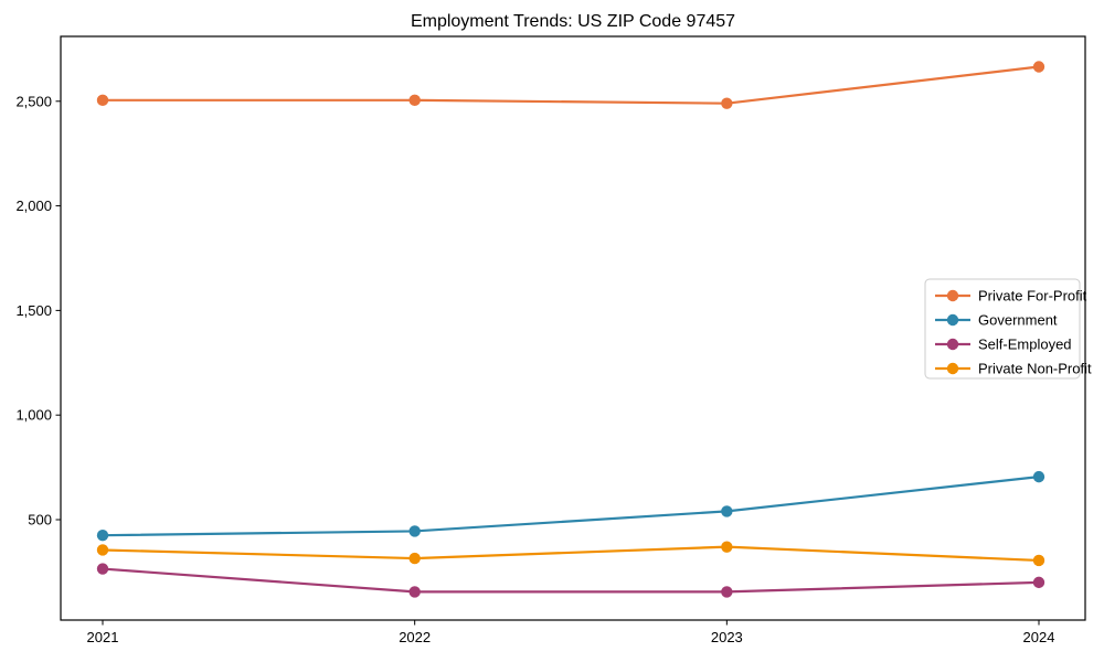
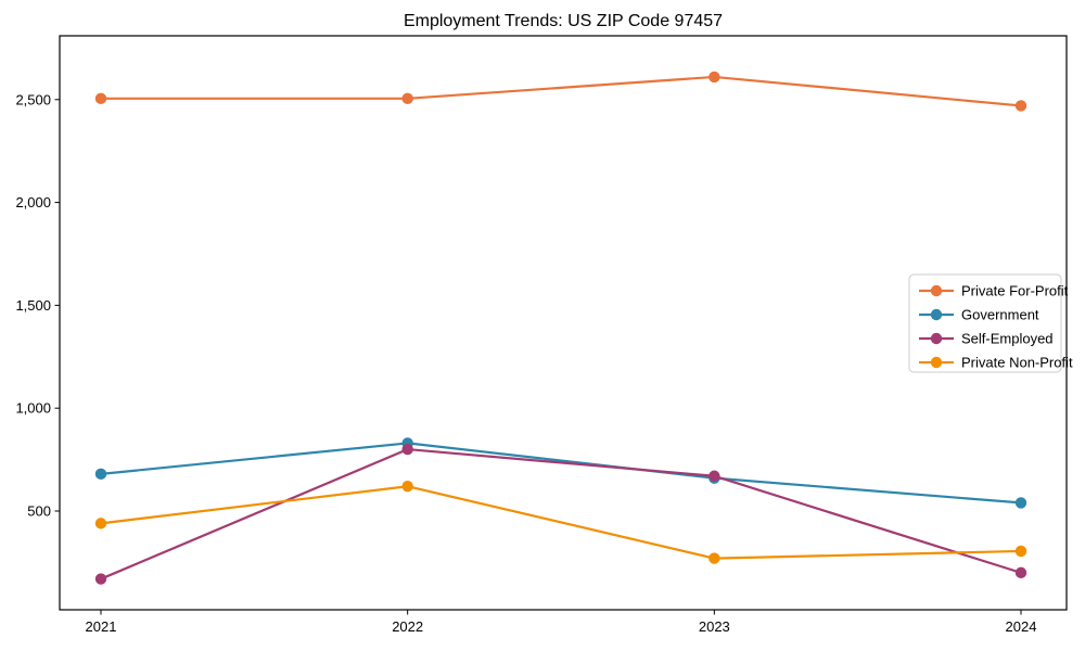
Government/2021: 420 -> 680
Self-Employed/2021: 260 -> 170
Private Non-Profit/2021: 360 -> 440
Government/2022: 440 -> 830
Self-Employed/2022: 160 -> 800
Private Non-Profit/2022: 320 -> 620
Private For-Profit/2023: 2490 -> 2610
Government/2023: 540 -> 660
Self-Employed/2023: 160 -> 670
Private Non-Profit/2023: 370 -> 270
Private For-Profit/2024: 2660 -> 2470
Government/2024: 700 -> 540
